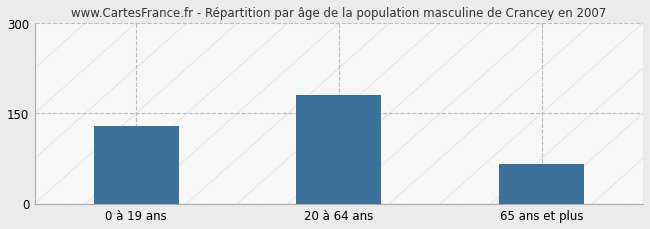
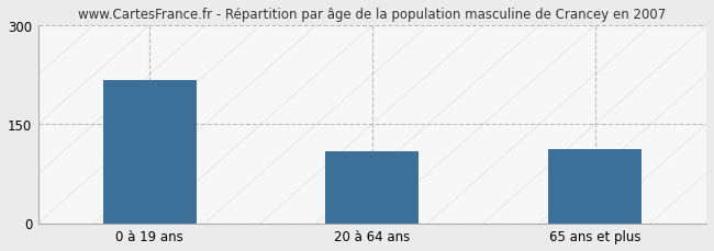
0 à 19 ans: 128 -> 216
20 à 64 ans: 180 -> 108
65 ans et plus: 65 -> 112
